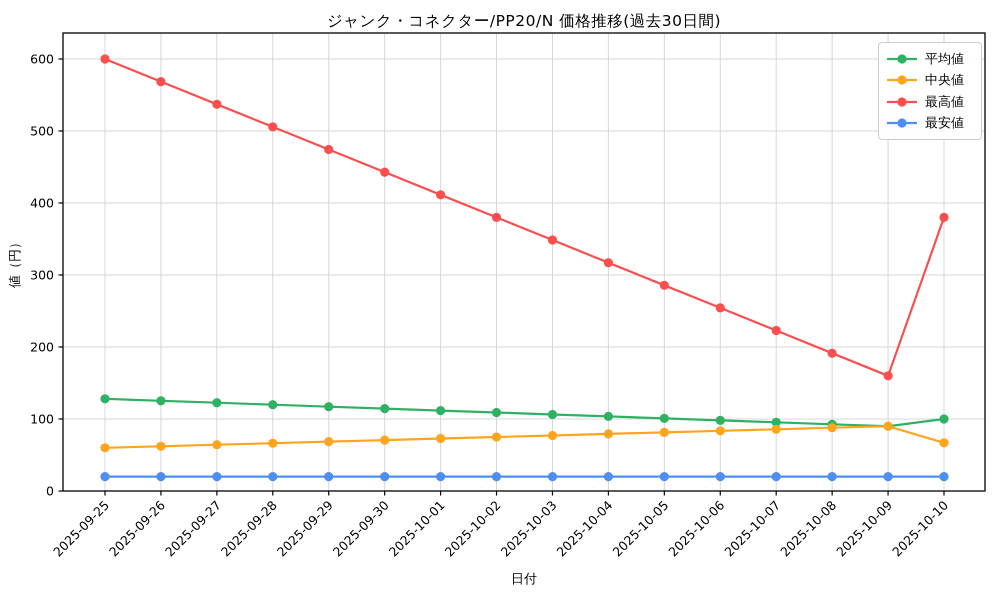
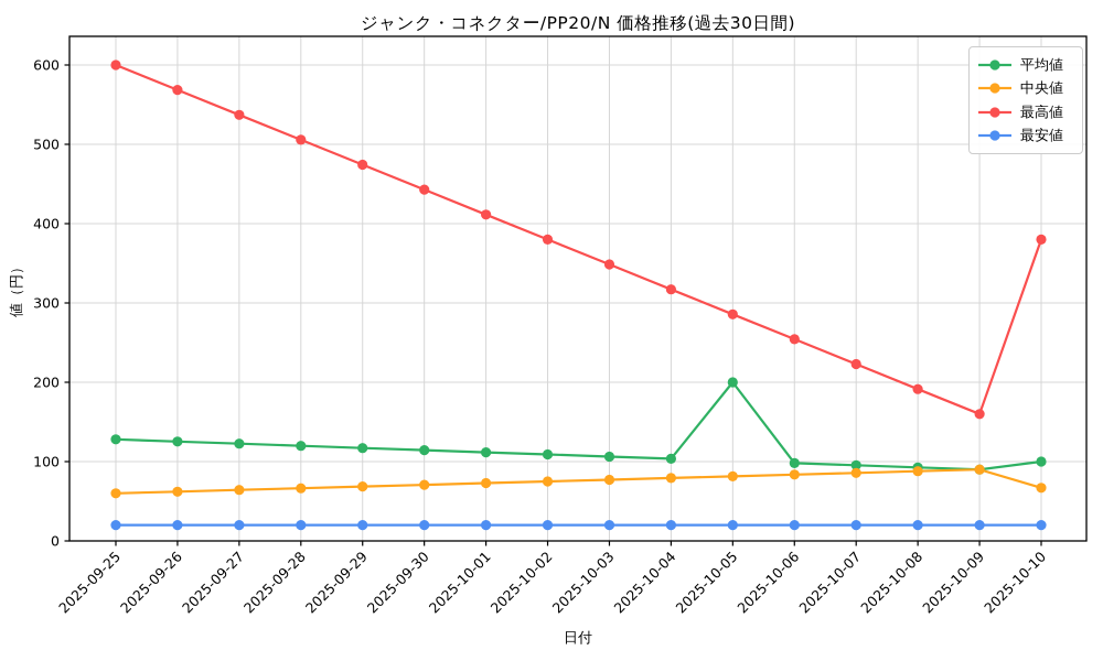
平均値/2025-10-05: 100 -> 200
